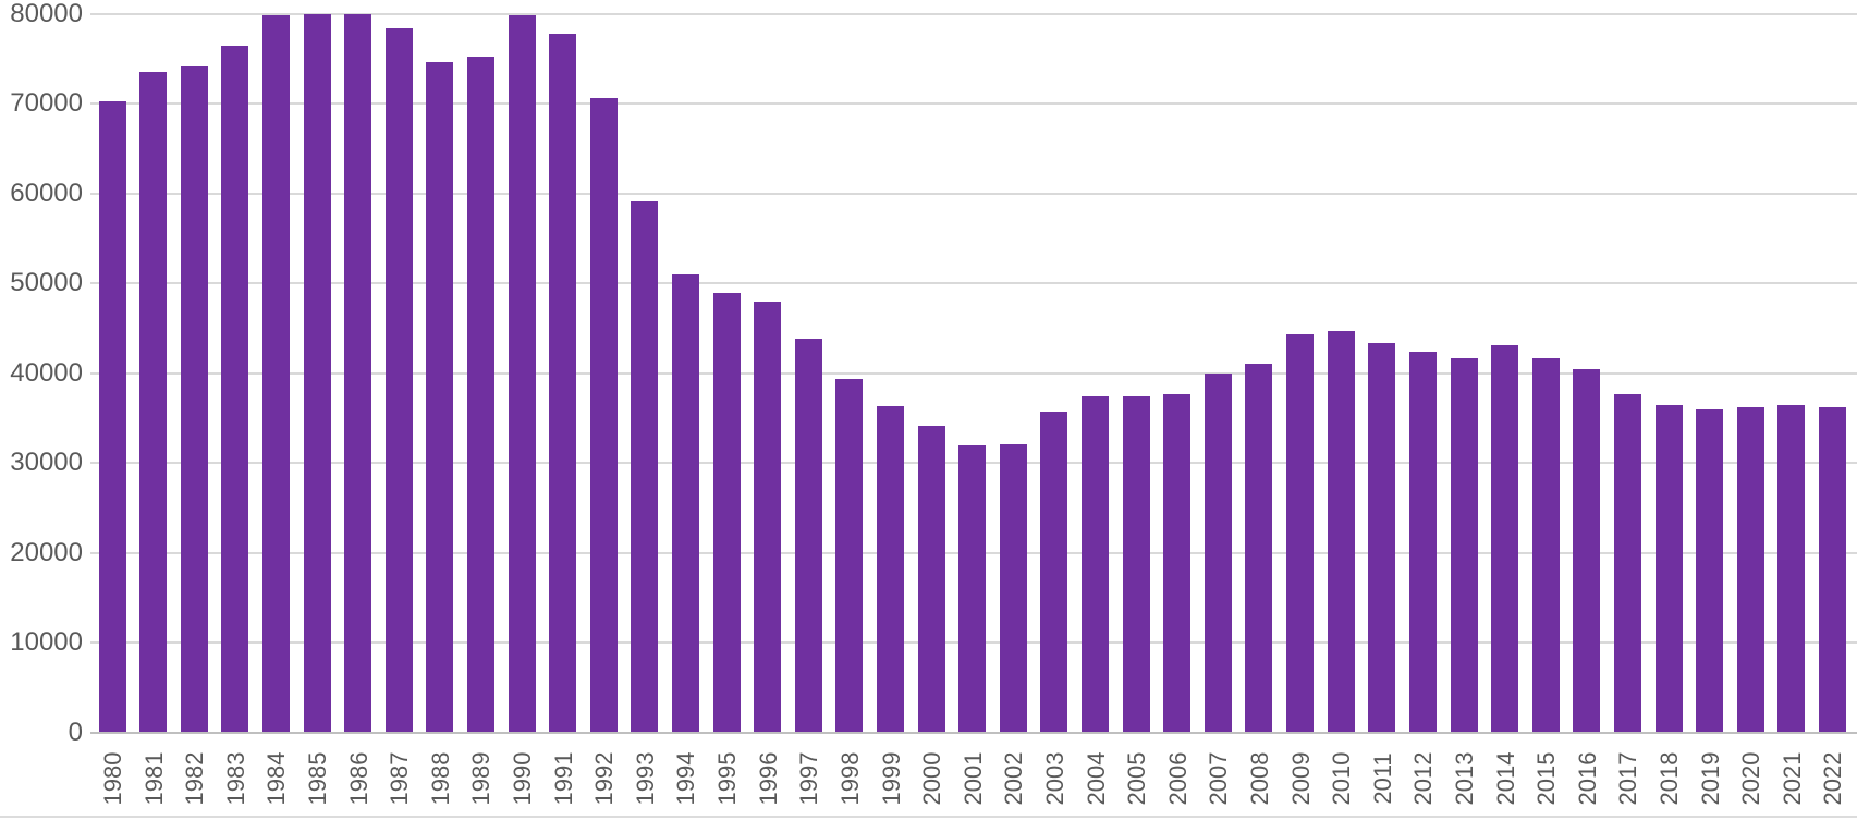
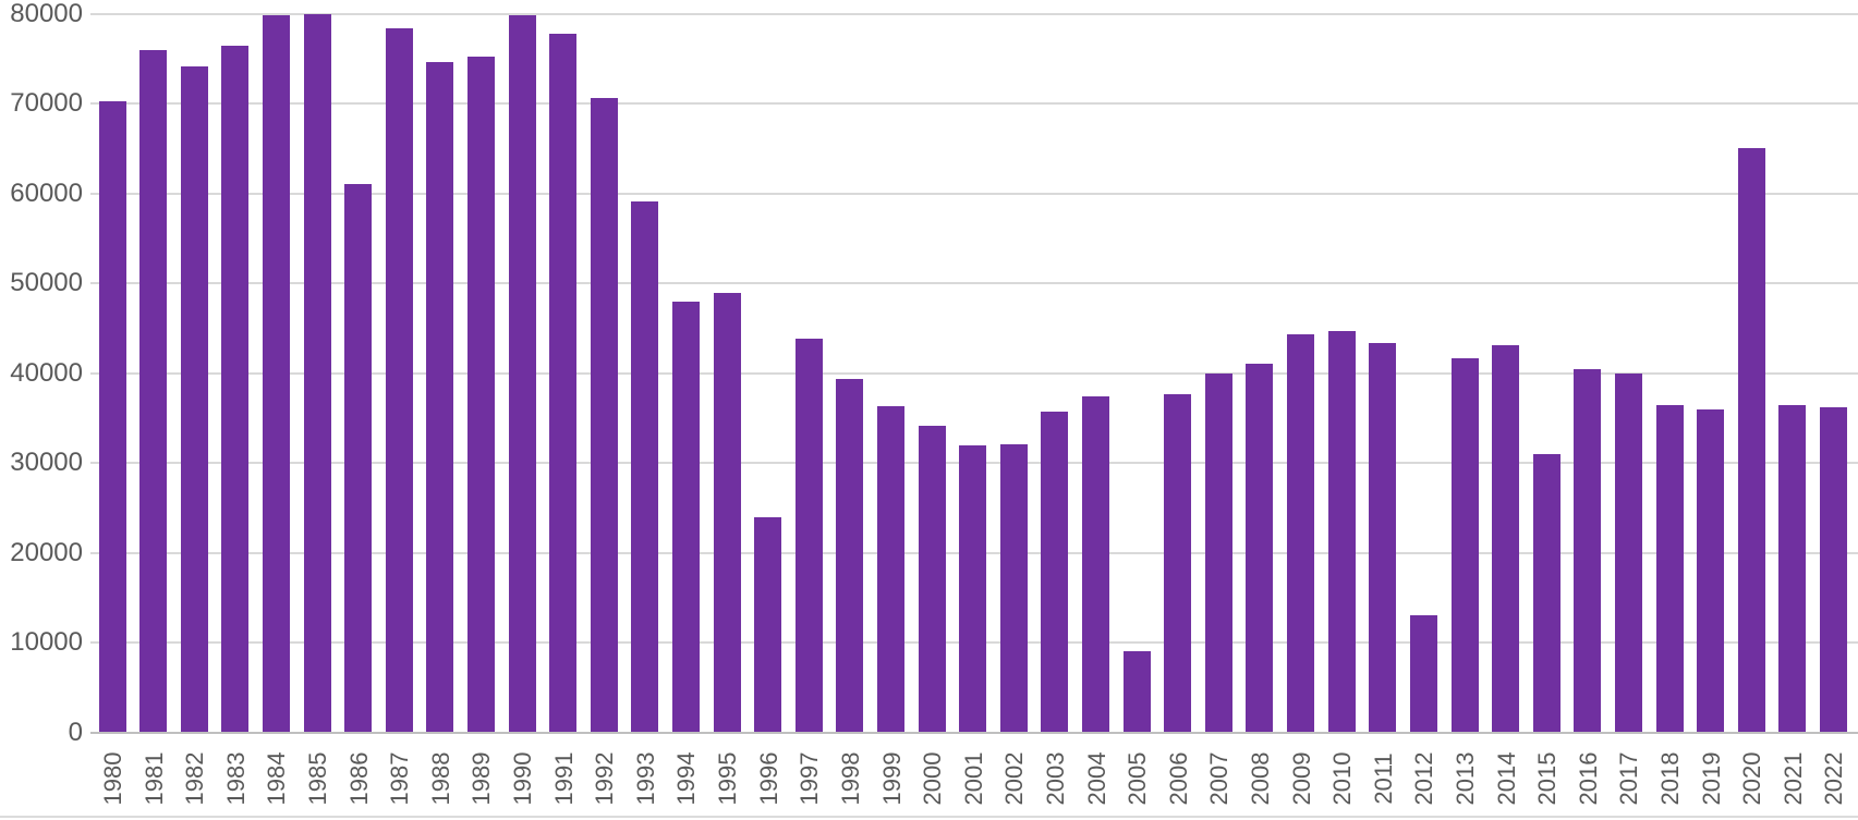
1981: 74000 -> 76000
1986: 80000 -> 61000
1994: 51000 -> 48000
1996: 48000 -> 24000
2005: 37000 -> 9000
2012: 42000 -> 13000
2015: 42000 -> 31000
2017: 38000 -> 40000
2020: 36000 -> 65000
